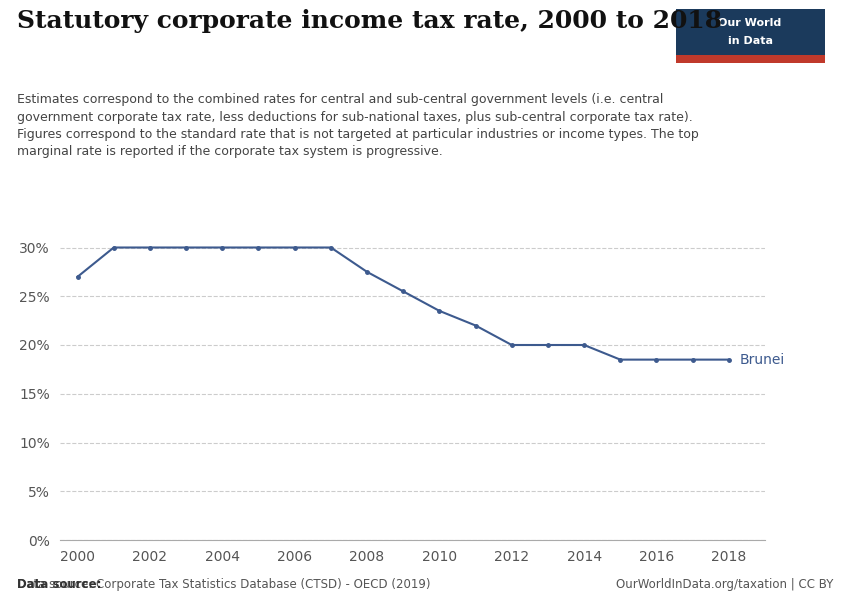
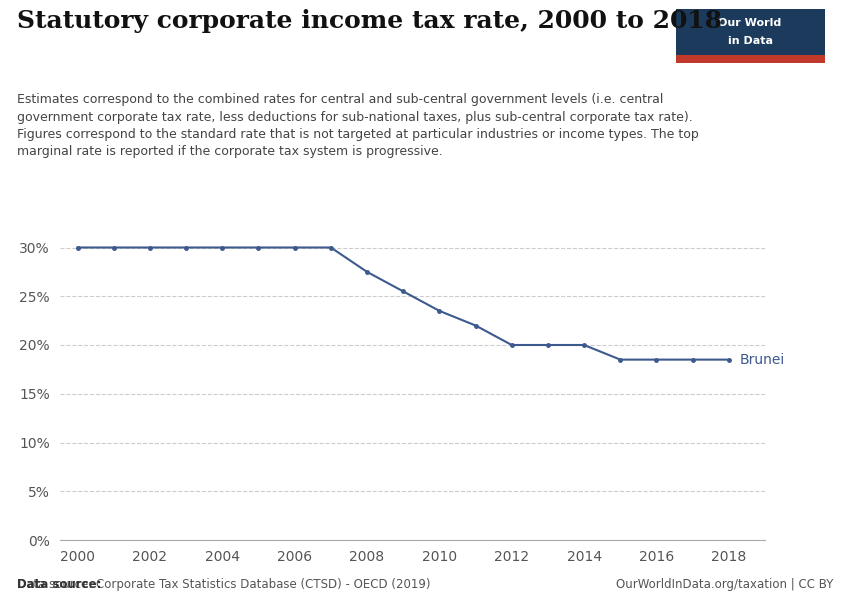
2000: 27.0% -> 30.0%
